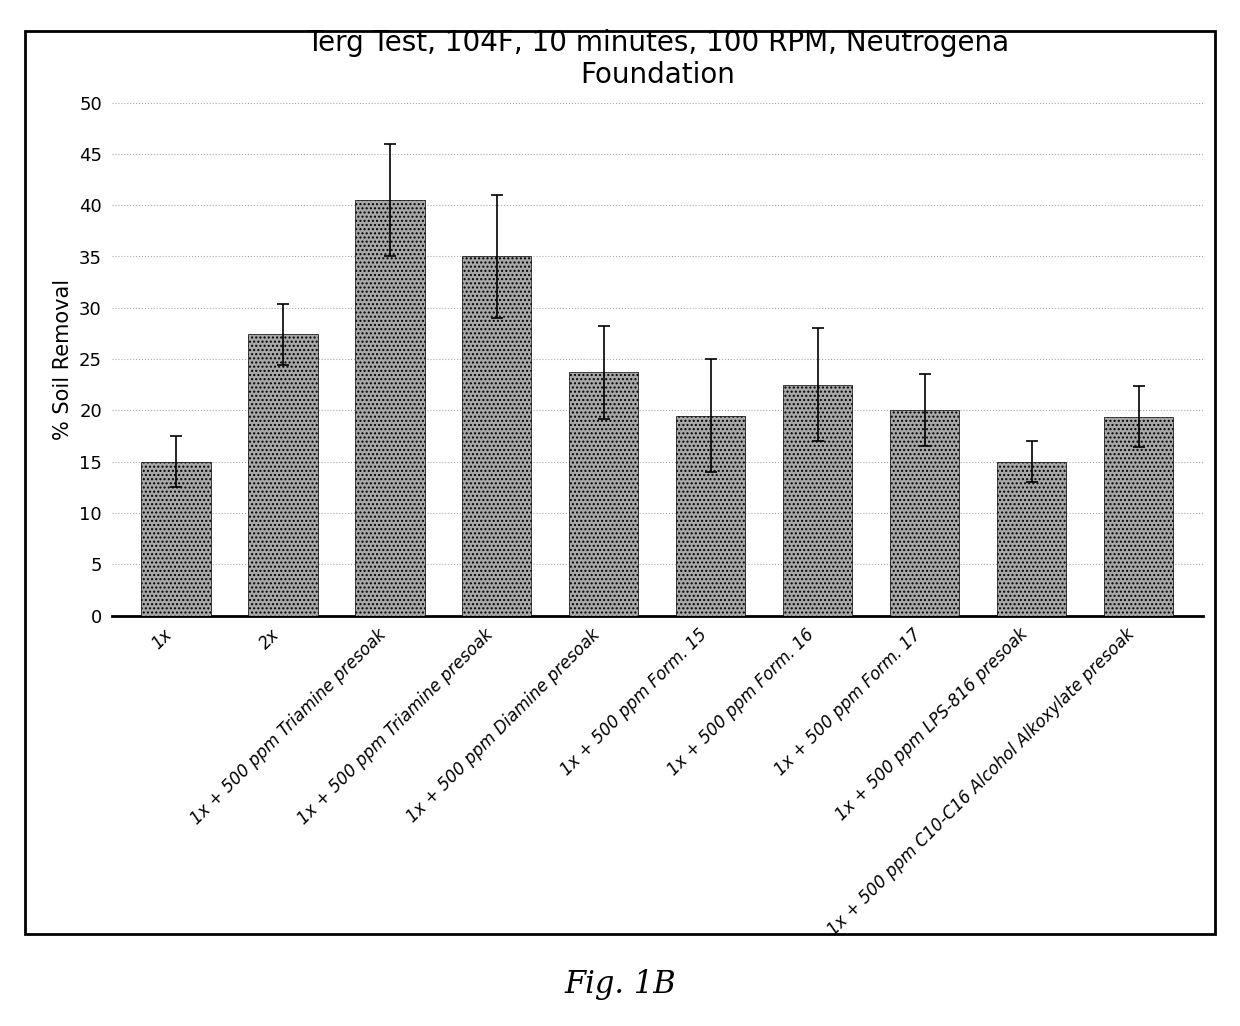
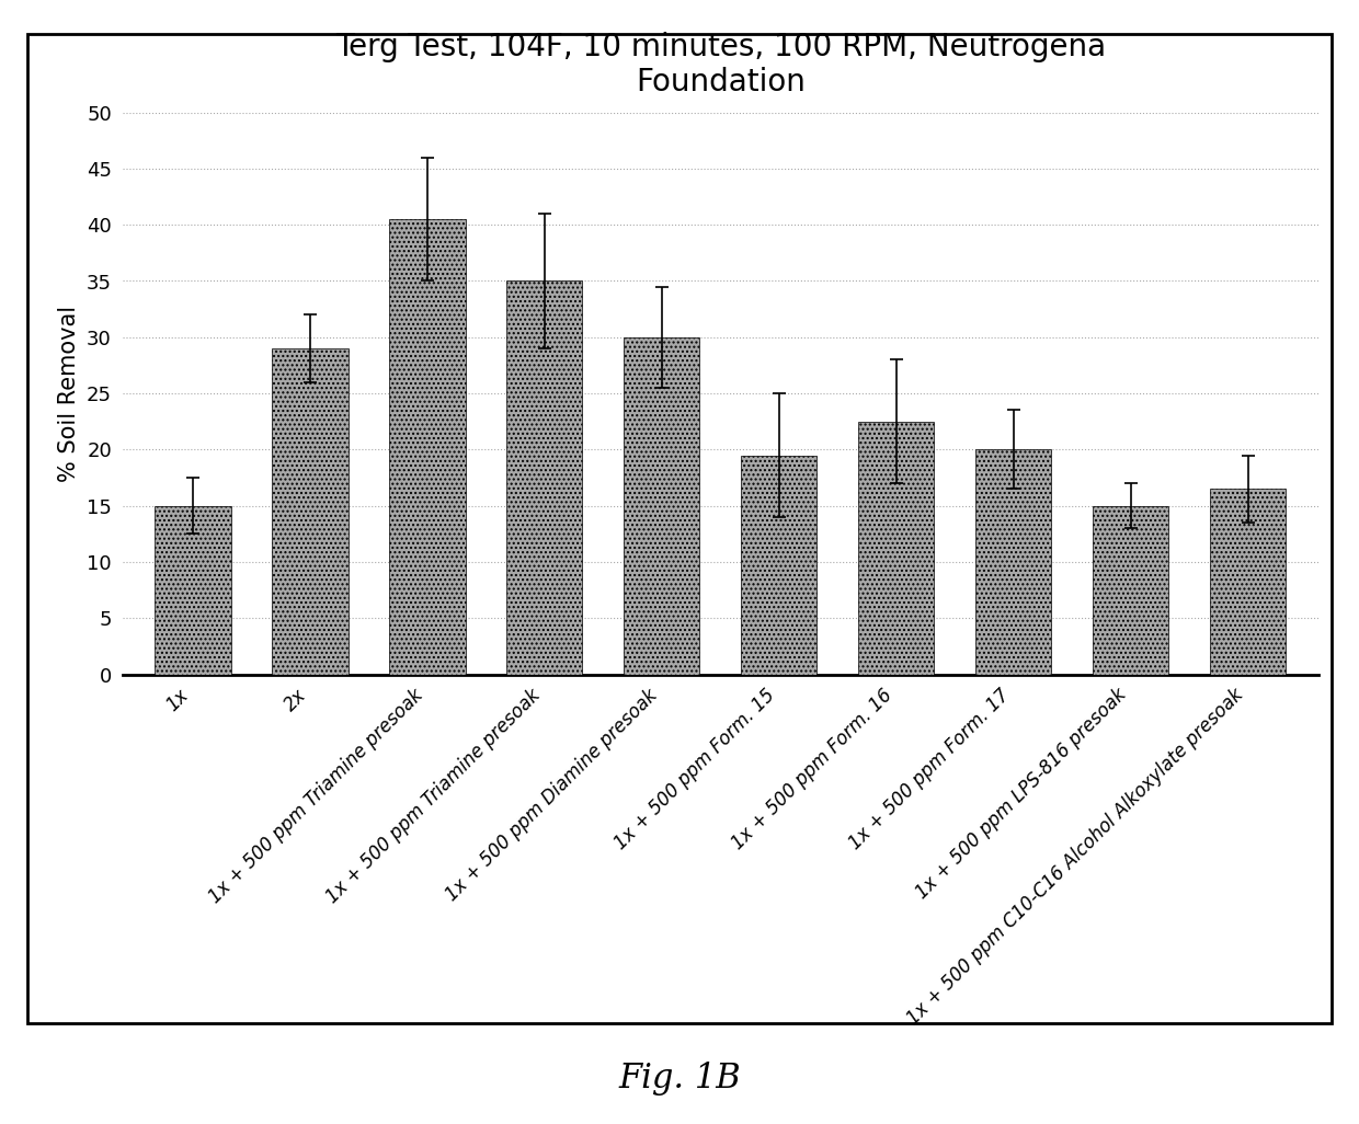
2x: 27.4 -> 29.0
1x + 500 ppm Diamine presoak: 23.7 -> 30.0
1x + 500 ppm C10-C16 Alcohol Alkoxylate presoak: 19.4 -> 16.5
